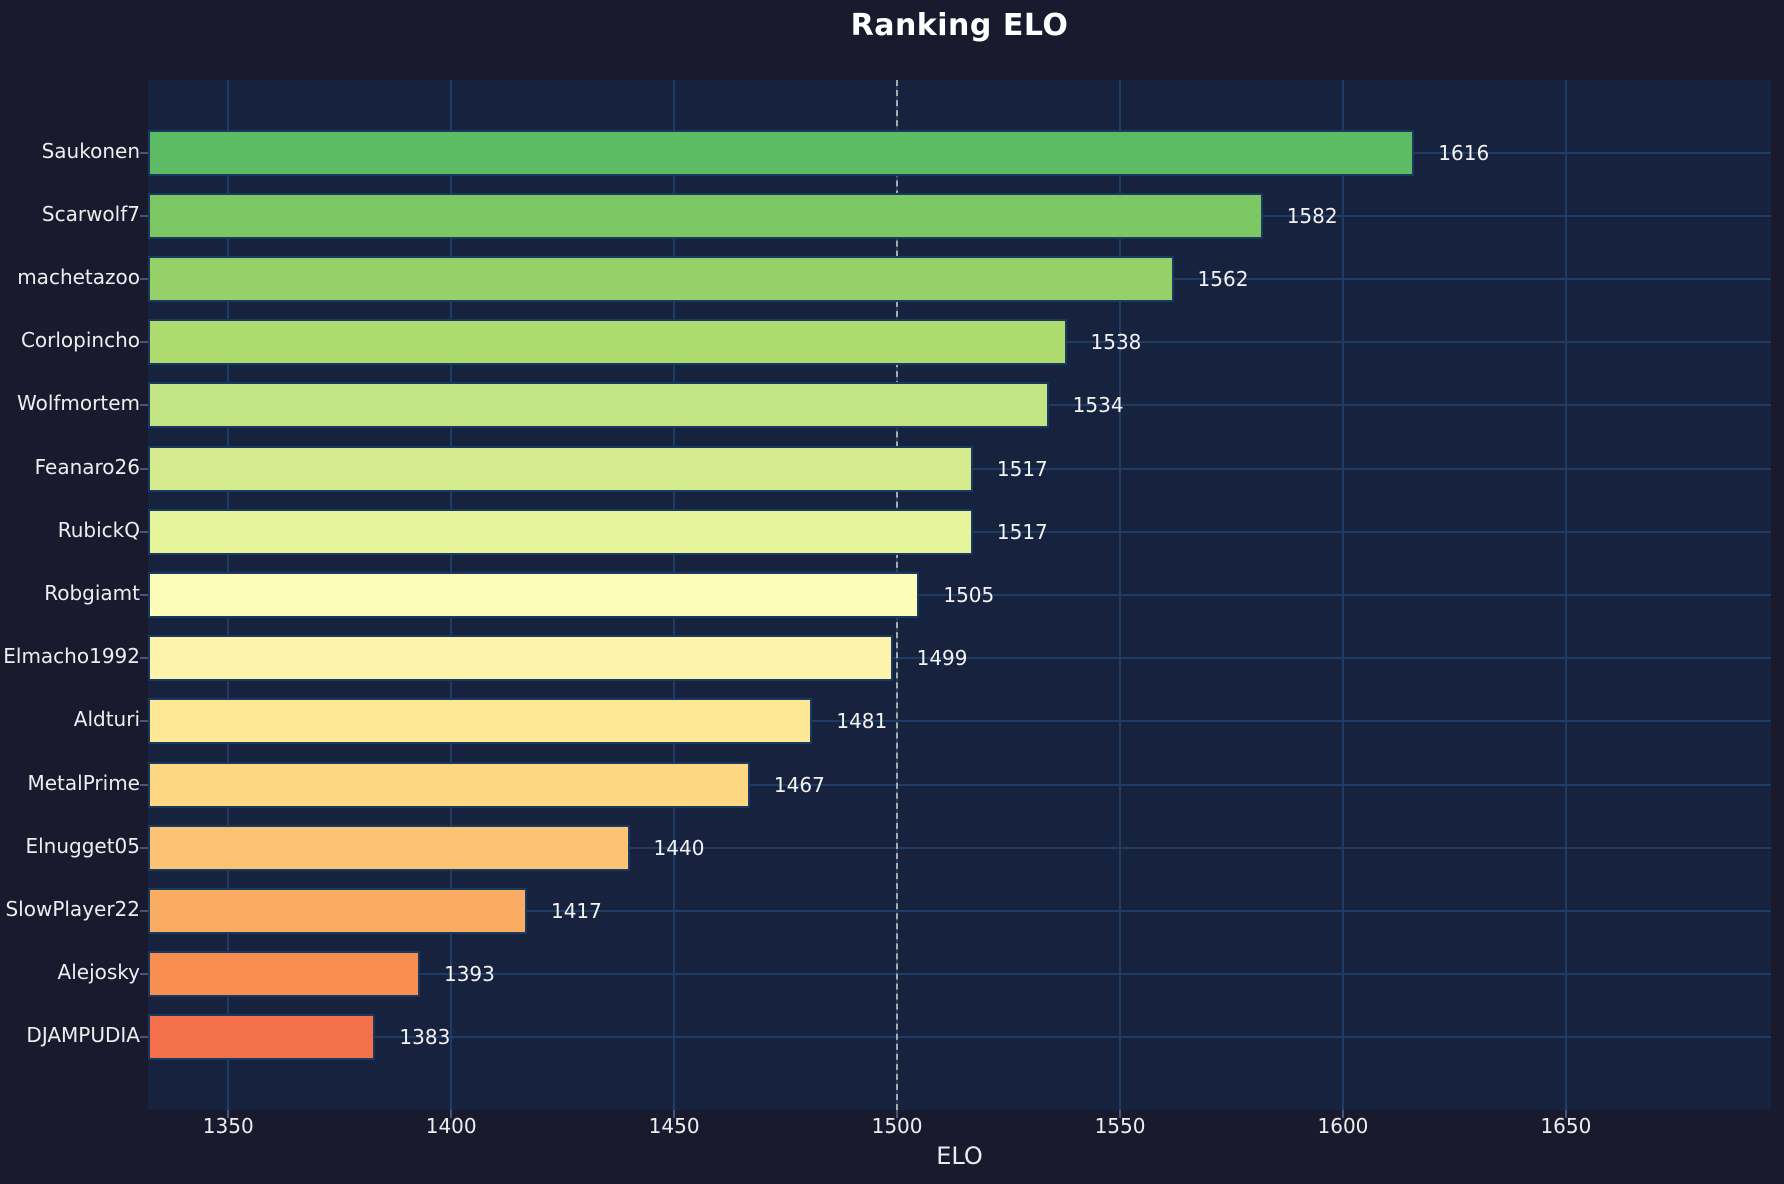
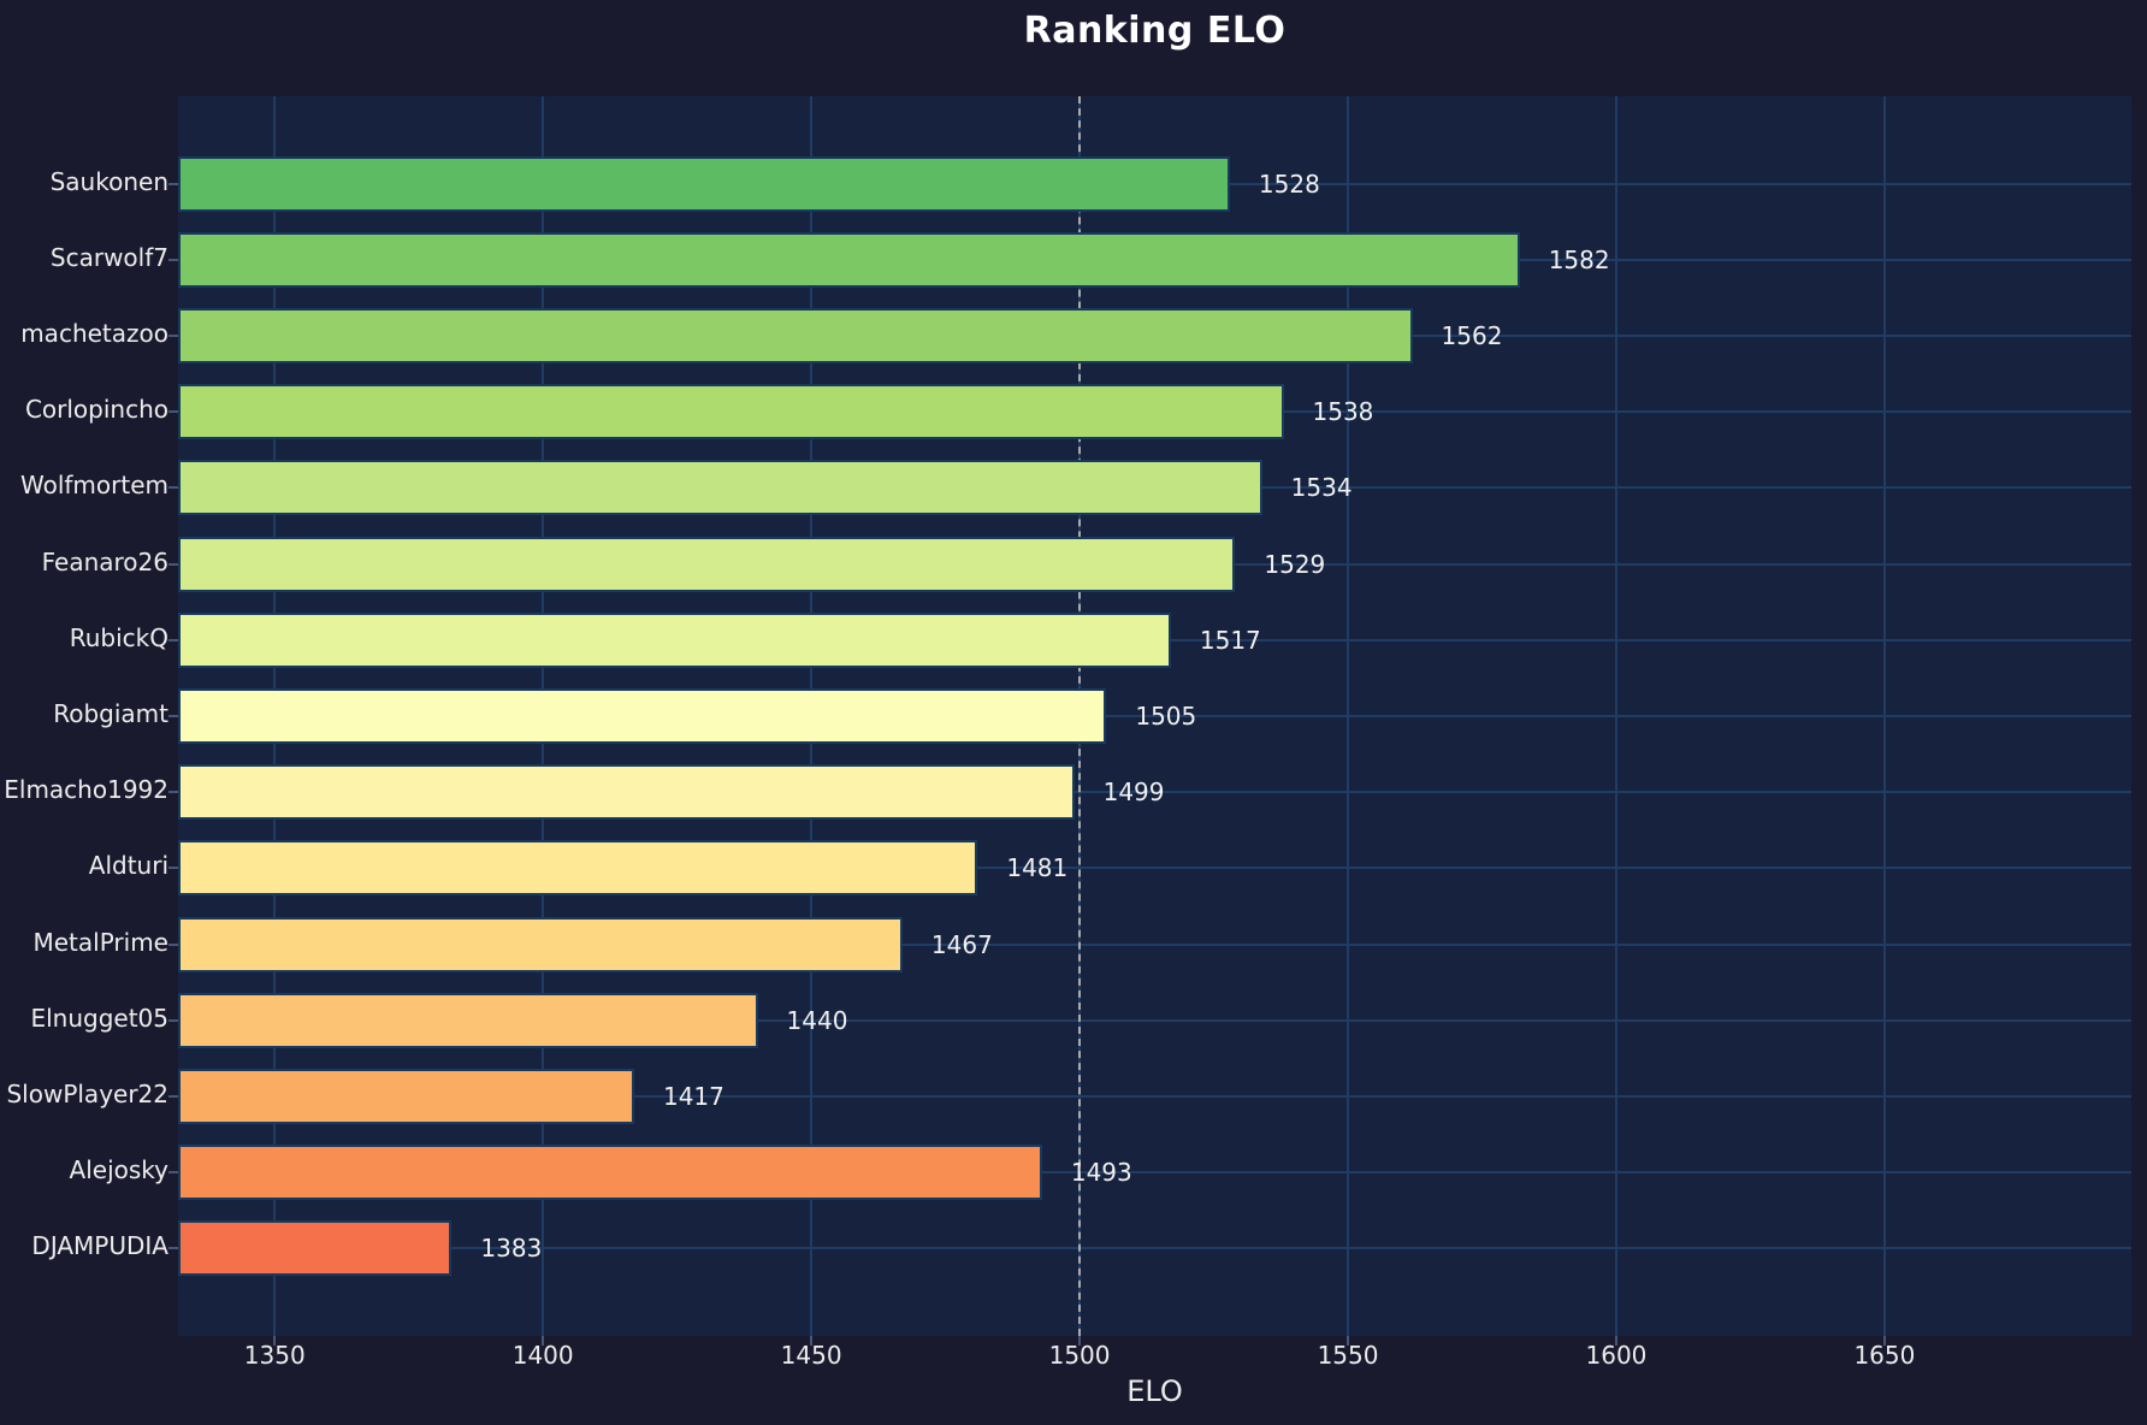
Saukonen: 1616 -> 1528
Feanaro26: 1517 -> 1529
Alejosky: 1393 -> 1493
